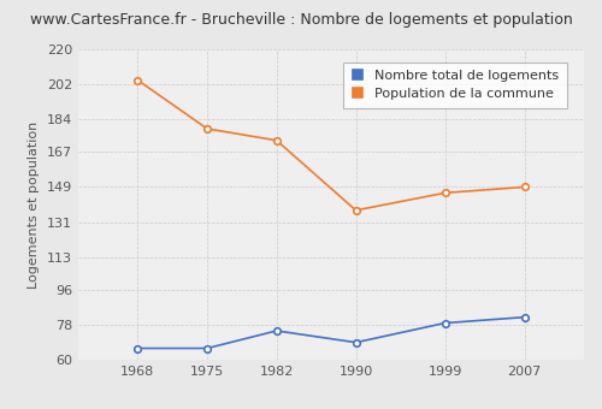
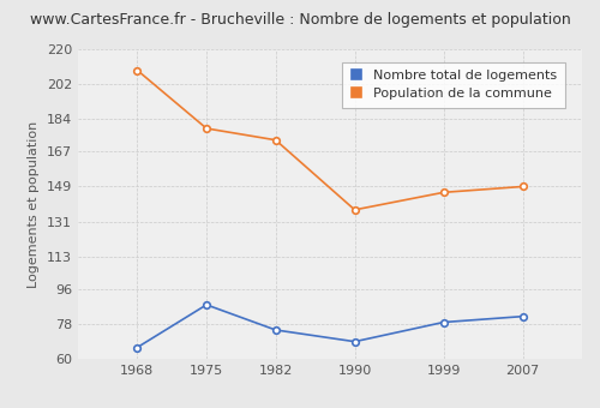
Population de la commune/1968: 204 -> 209
Nombre total de logements/1975: 66 -> 88
